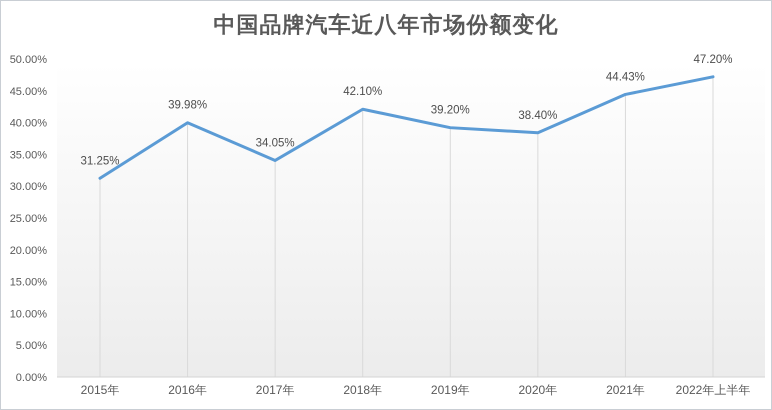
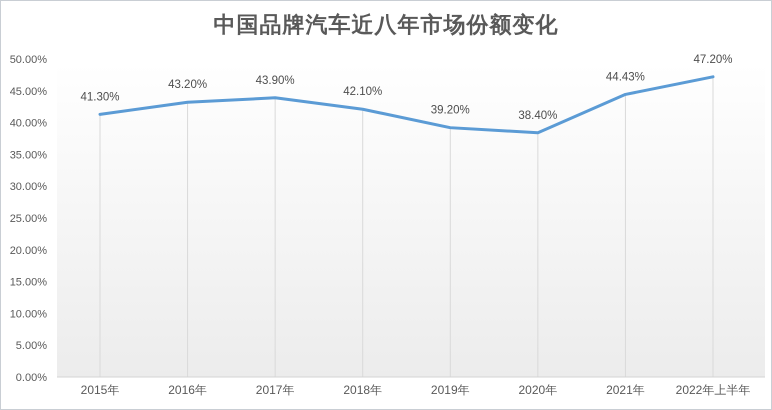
2015年: 31.25% -> 41.30%
2016年: 39.98% -> 43.20%
2017年: 34.05% -> 43.90%
